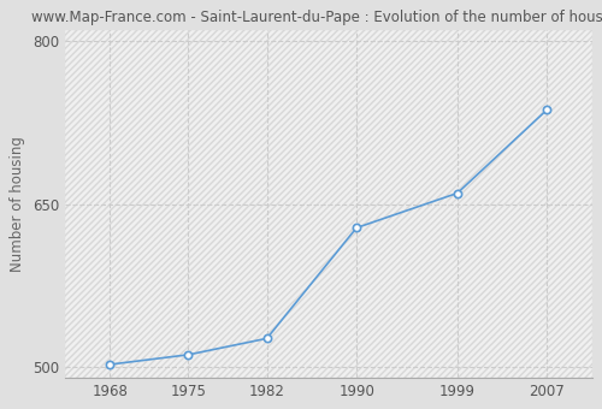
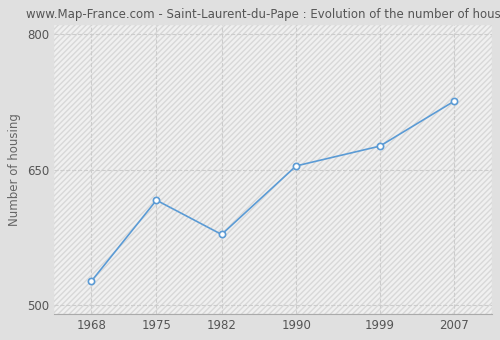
1968: 502 -> 526
1975: 511 -> 616
1982: 526 -> 578
1990: 628 -> 654
1999: 660 -> 676
2007: 737 -> 726
